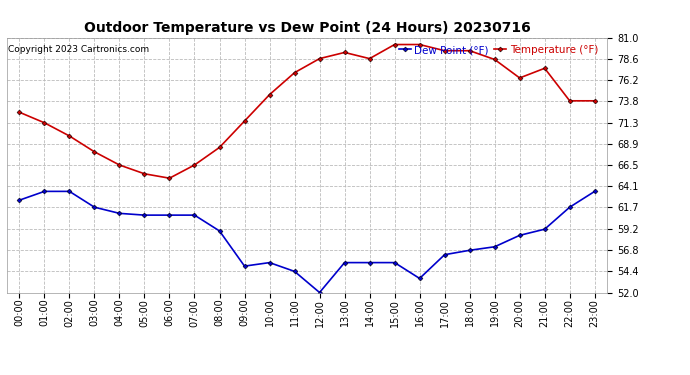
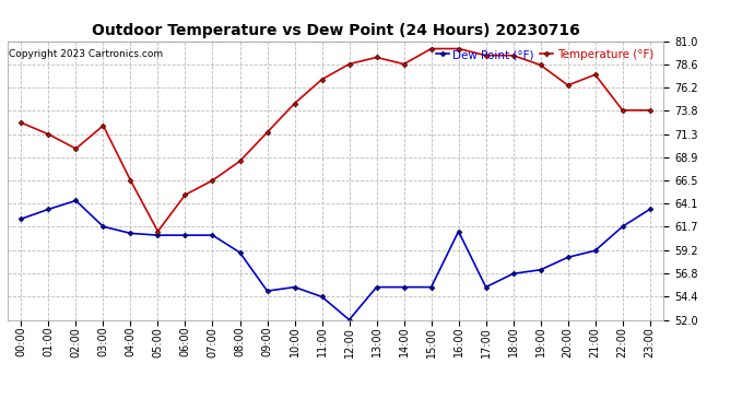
Dew Point (°F)/02:00: 63.5 -> 64.4
Temperature (°F)/03:00: 68.0 -> 72.2
Temperature (°F)/05:00: 65.5 -> 61.2
Dew Point (°F)/16:00: 53.6 -> 61.2
Dew Point (°F)/17:00: 56.3 -> 55.4
